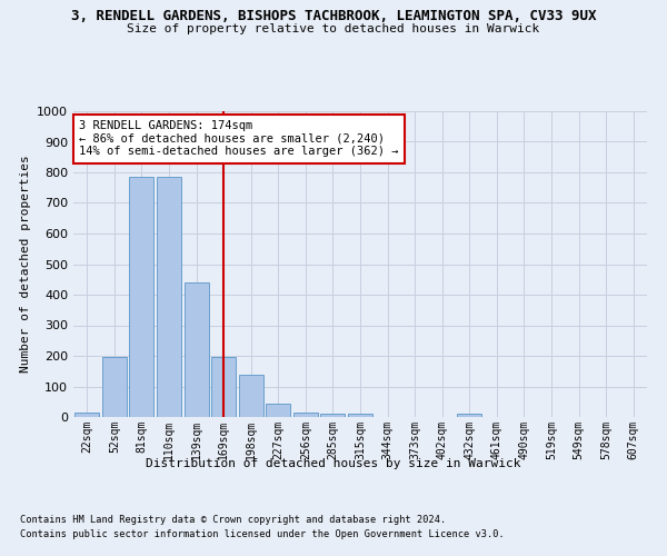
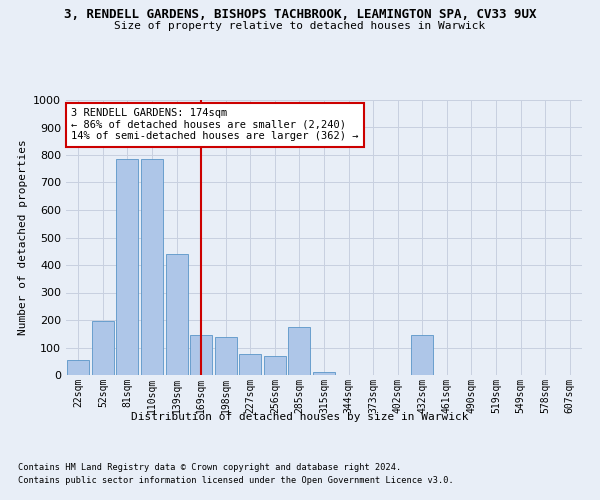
22sqm: 15 -> 55
169sqm: 195 -> 145
227sqm: 45 -> 75
256sqm: 15 -> 70
285sqm: 10 -> 175
432sqm: 10 -> 145
